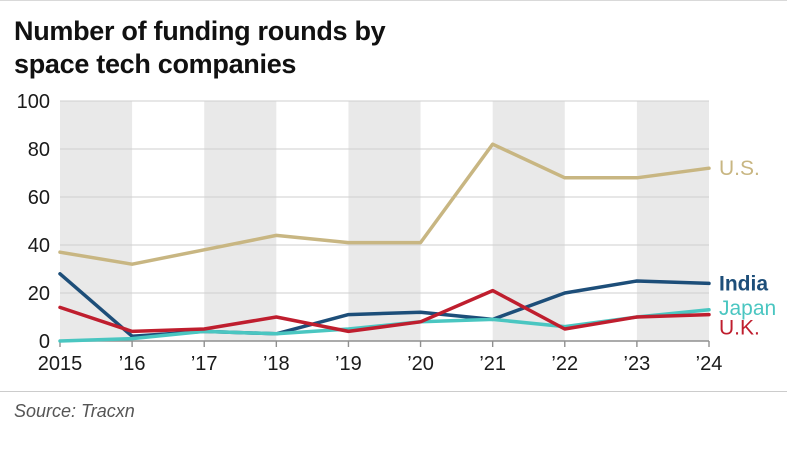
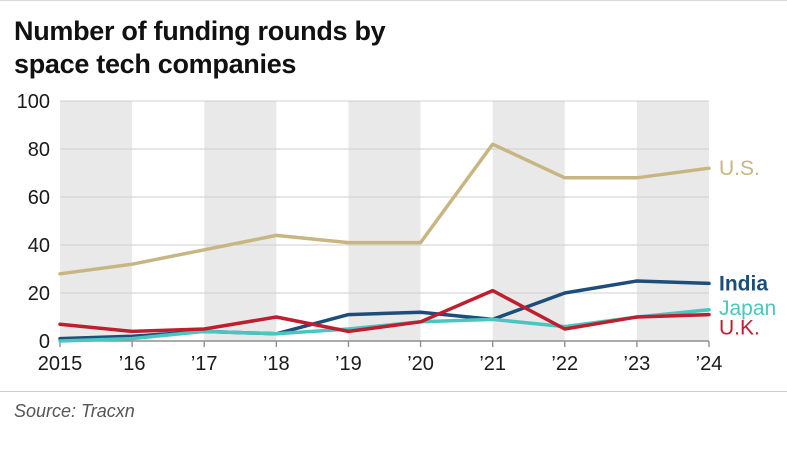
U.S./2015: 37 -> 28
India/2015: 28 -> 1
U.K./2015: 14 -> 7
